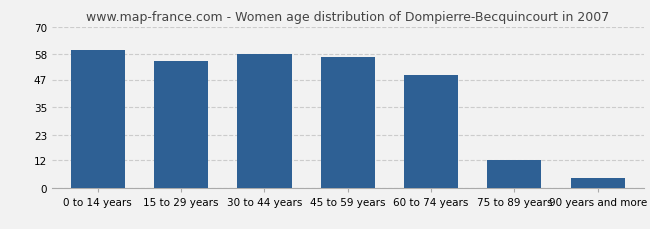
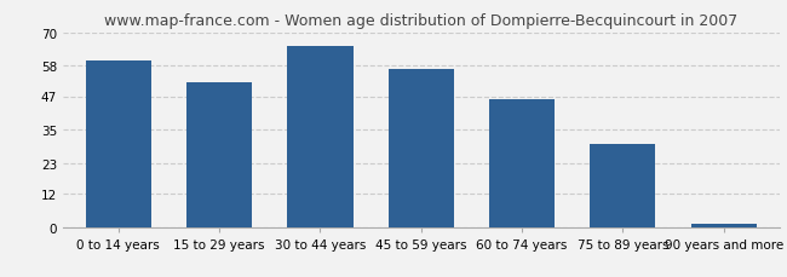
15 to 29 years: 55 -> 52
30 to 44 years: 58 -> 65
60 to 74 years: 49 -> 46
75 to 89 years: 12 -> 30
90 years and more: 4 -> 1
